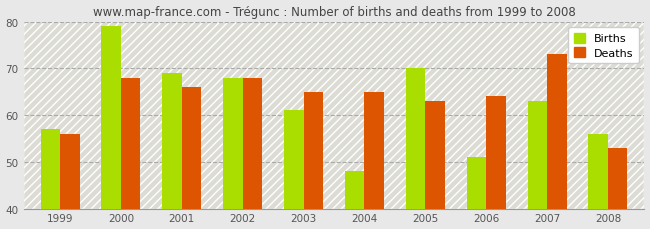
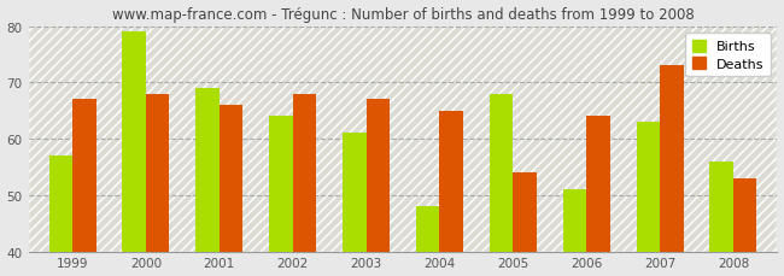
Deaths/1999: 56 -> 67
Births/2002: 68 -> 64
Deaths/2003: 65 -> 67
Births/2005: 70 -> 68
Deaths/2005: 63 -> 54
